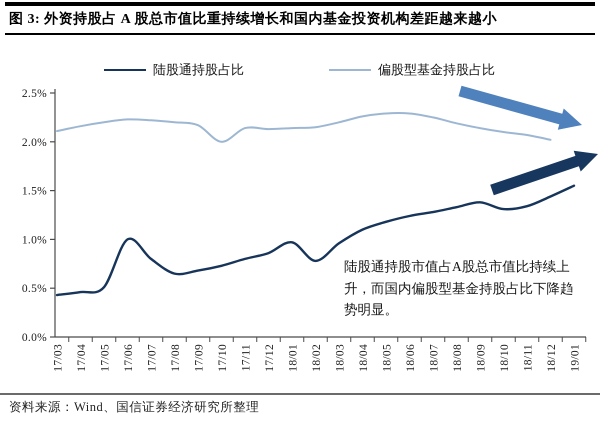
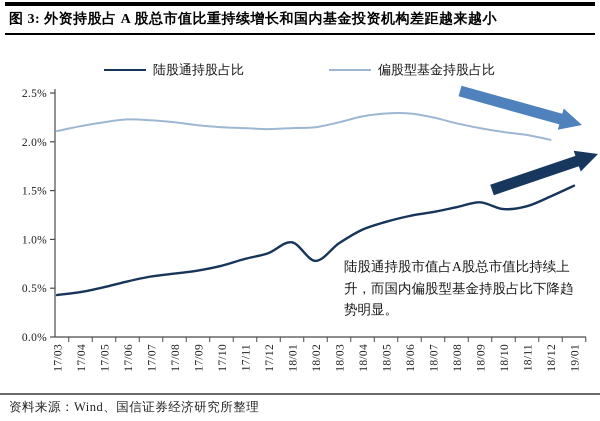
陆股通持股占比/17/06: 1.0% -> 0.6%
陆股通持股占比/17/07: 0.8% -> 0.6%
偏股型基金持股占比/17/10: 2.0% -> 2.1%
